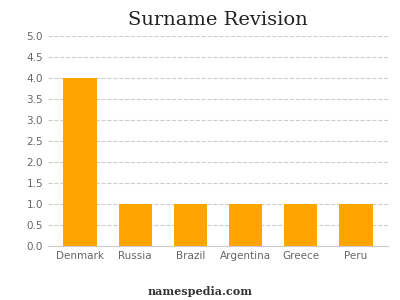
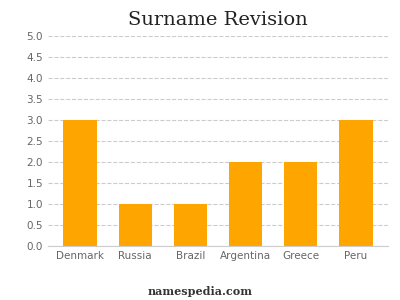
Denmark: 4 -> 3
Argentina: 1 -> 2
Greece: 1 -> 2
Peru: 1 -> 3
